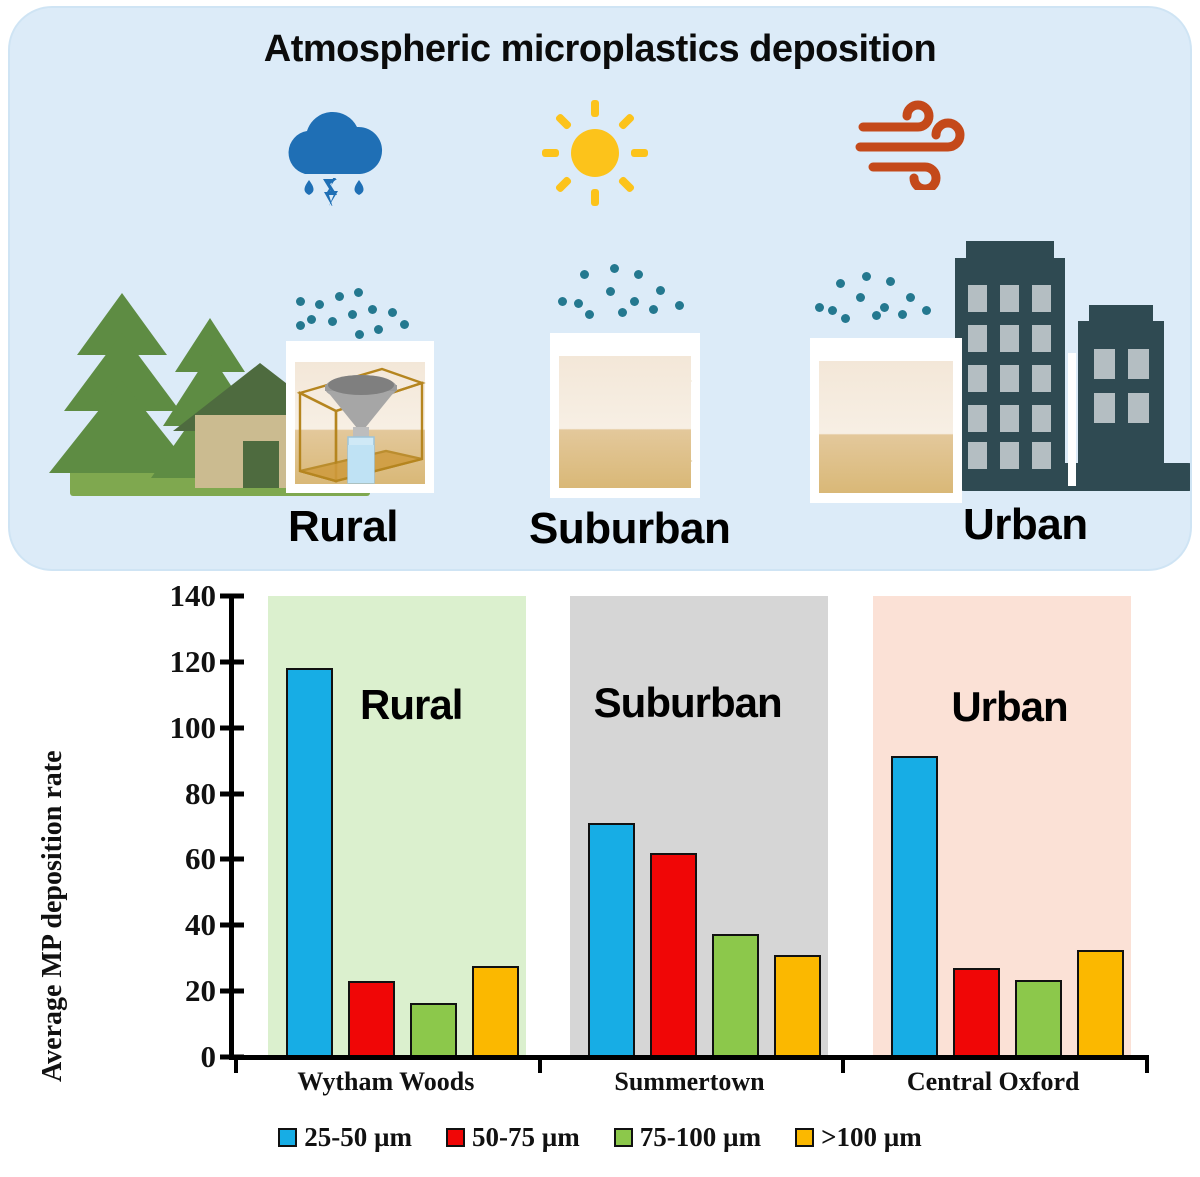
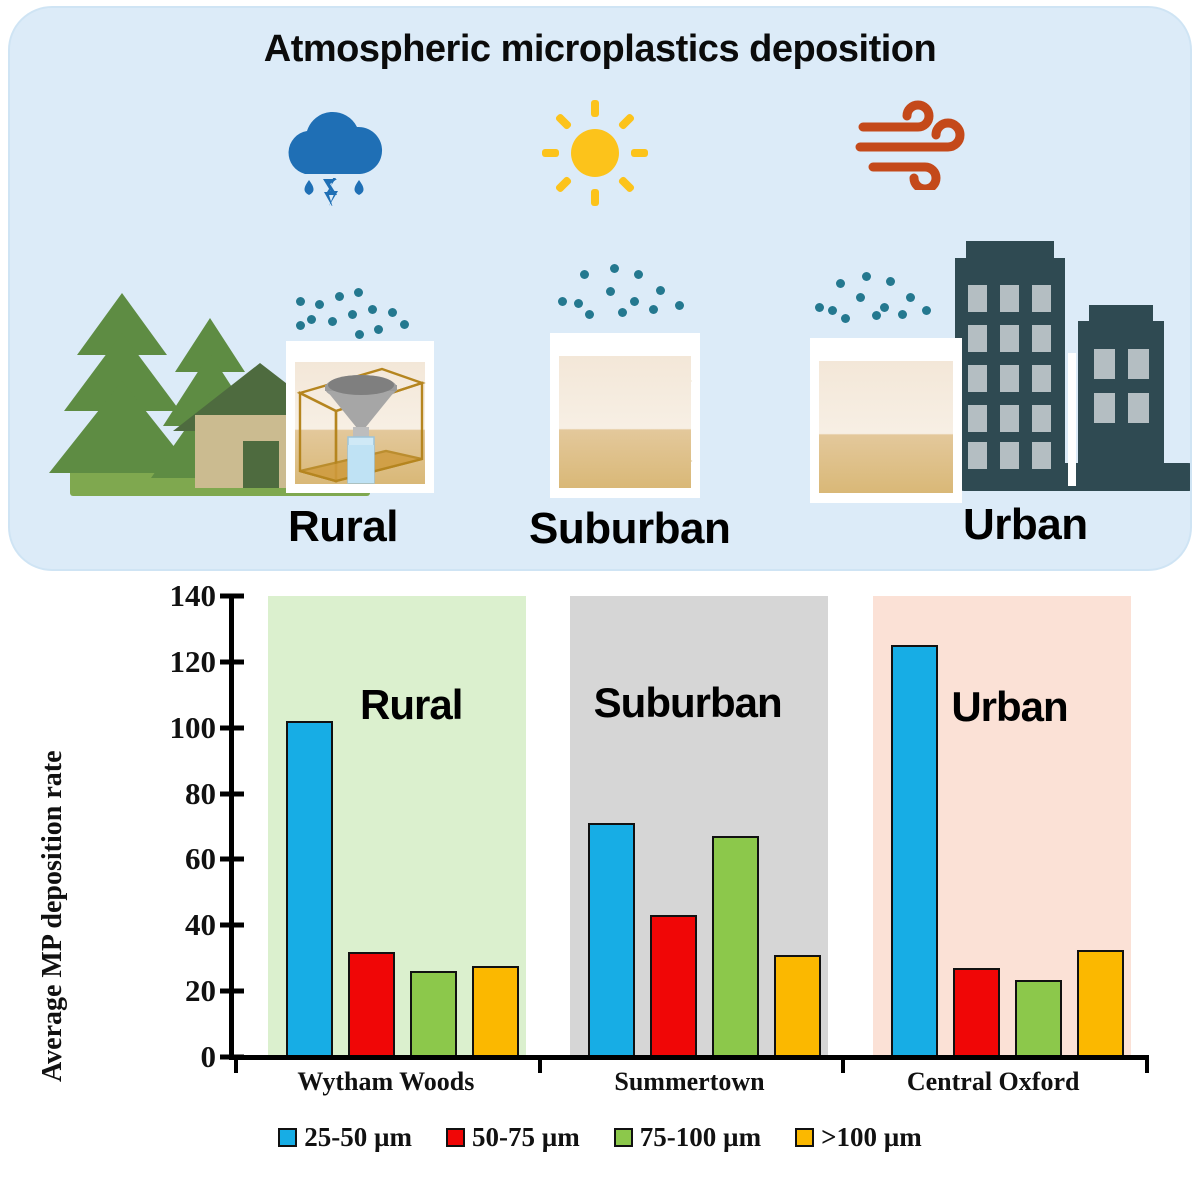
25-50 µm/Wytham Woods: 118 -> 102
50-75 µm/Wytham Woods: 23 -> 32
75-100 µm/Wytham Woods: 16 -> 26
50-75 µm/Summertown: 62 -> 43
75-100 µm/Summertown: 38 -> 67
25-50 µm/Central Oxford: 92 -> 125
